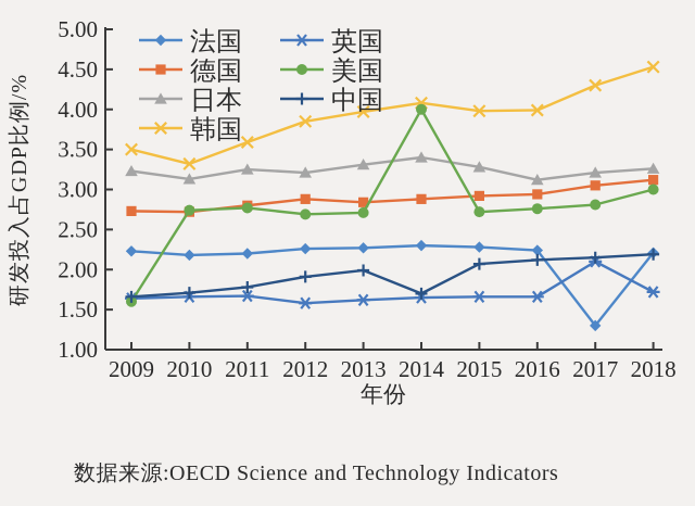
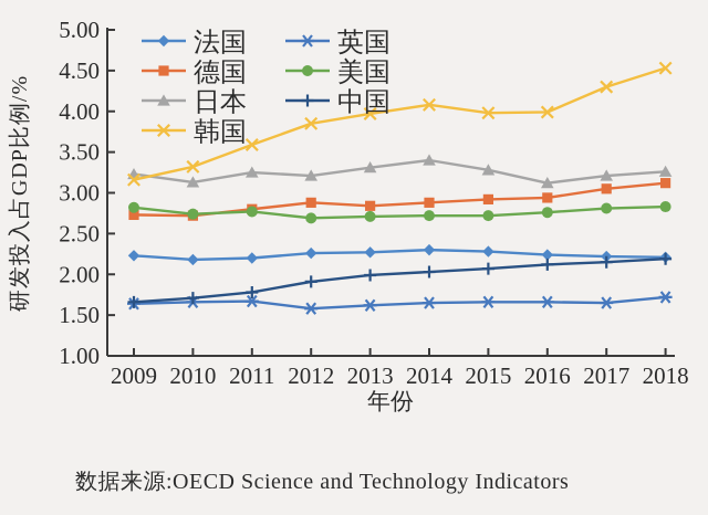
韩国/2009: 3.5 -> 3.2
美国/2009: 1.6 -> 2.8
美国/2014: 4.0 -> 2.7
中国/2014: 1.7 -> 2.0
法国/2017: 1.3 -> 2.2
英国/2017: 2.1 -> 1.6
美国/2018: 3.0 -> 2.8
